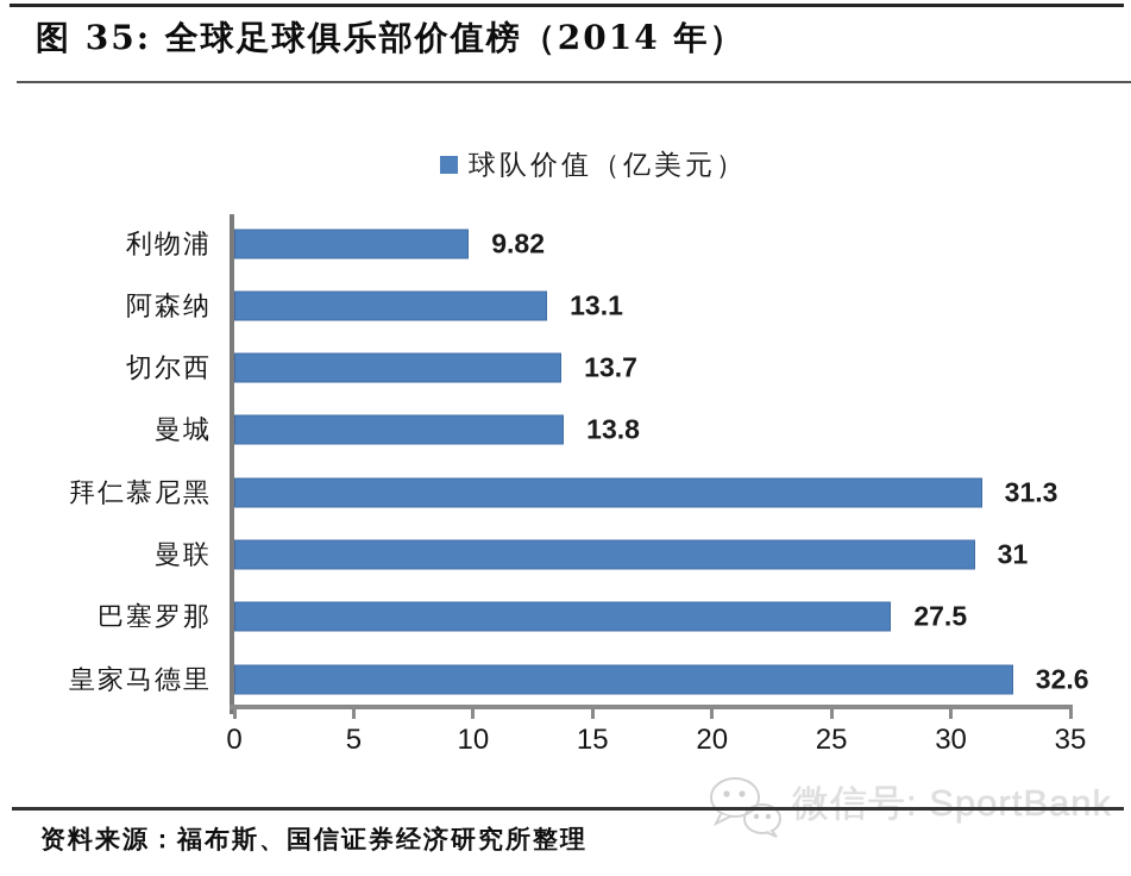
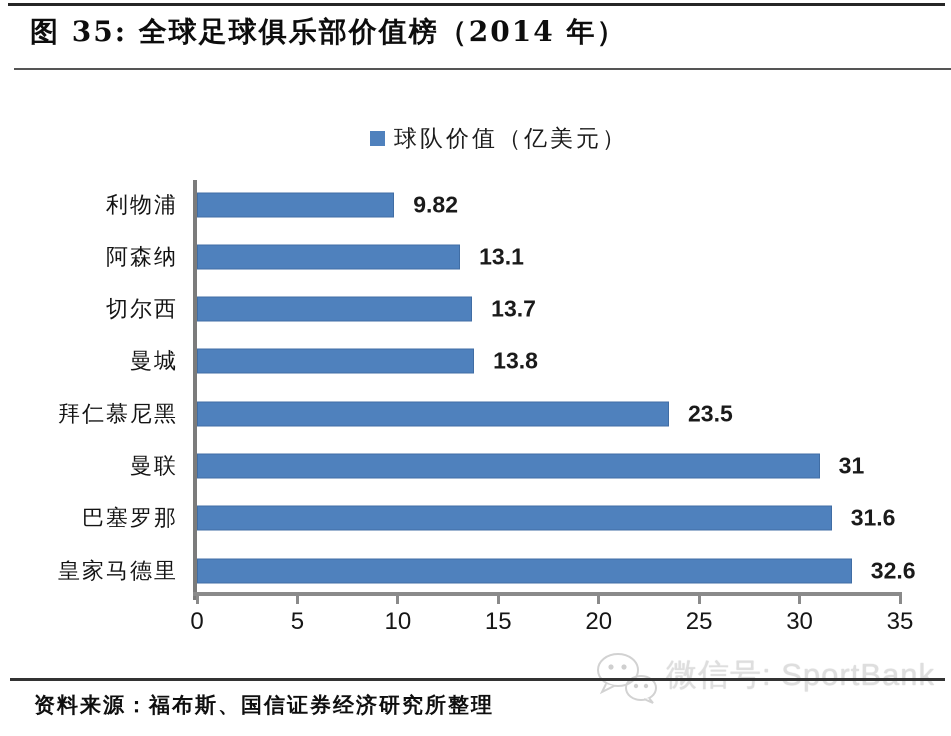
拜仁慕尼黑: 31.3 -> 23.5
巴塞罗那: 27.5 -> 31.6
